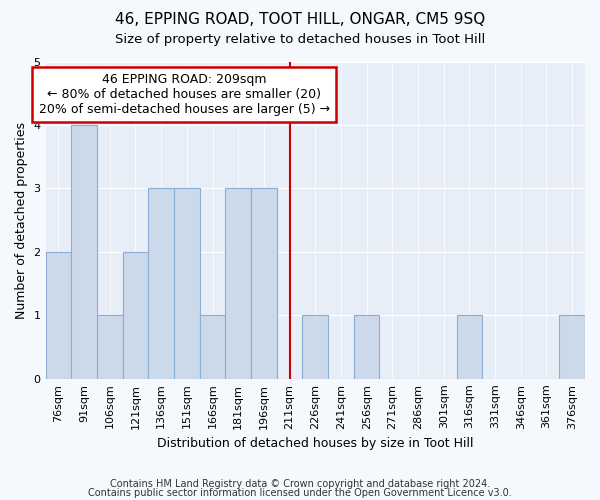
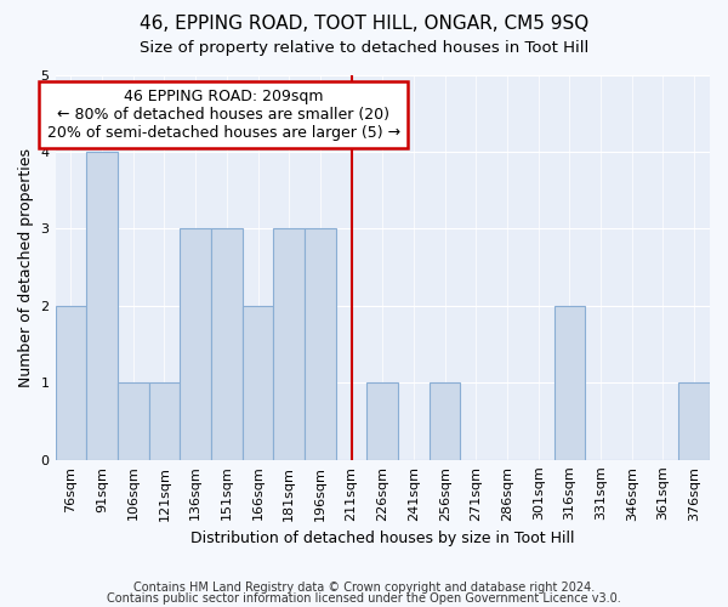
121sqm: 2 -> 1
166sqm: 1 -> 2
316sqm: 1 -> 2
